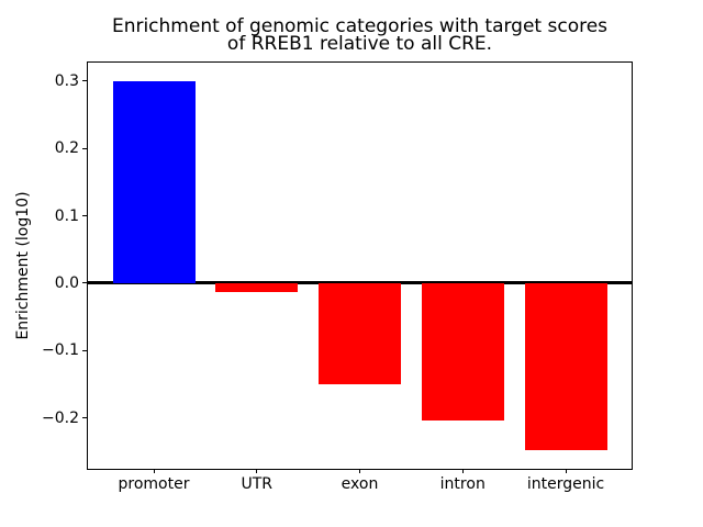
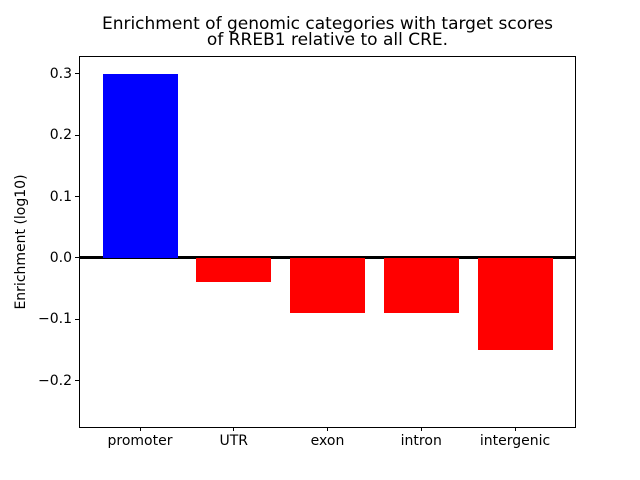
UTR: -0.01 -> -0.04
exon: -0.15 -> -0.09
intron: -0.20 -> -0.09
intergenic: -0.25 -> -0.15
